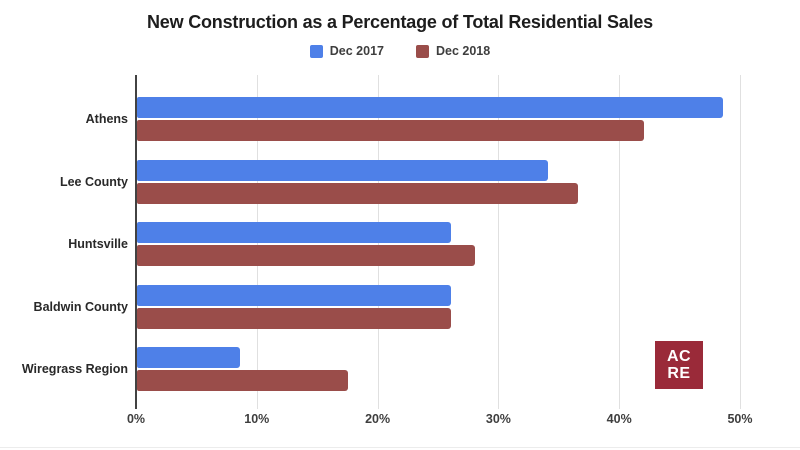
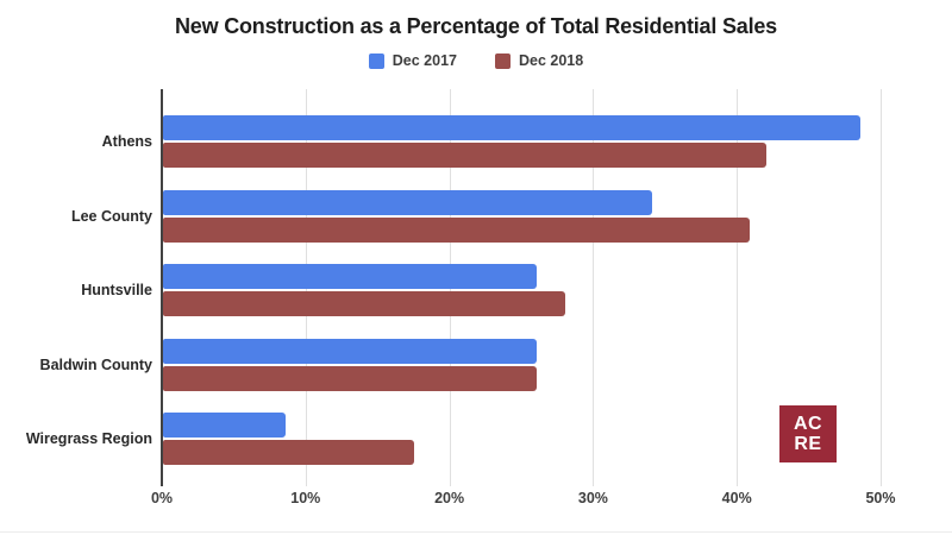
Dec 2018/Lee County: 36.5% -> 40.8%
